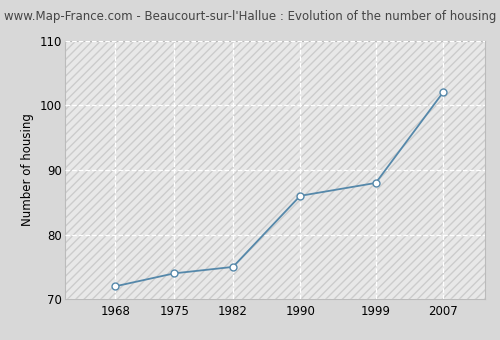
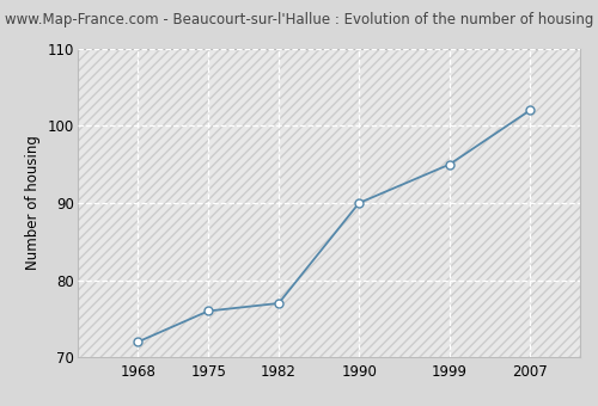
1975: 74 -> 76
1982: 75 -> 77
1990: 86 -> 90
1999: 88 -> 95
